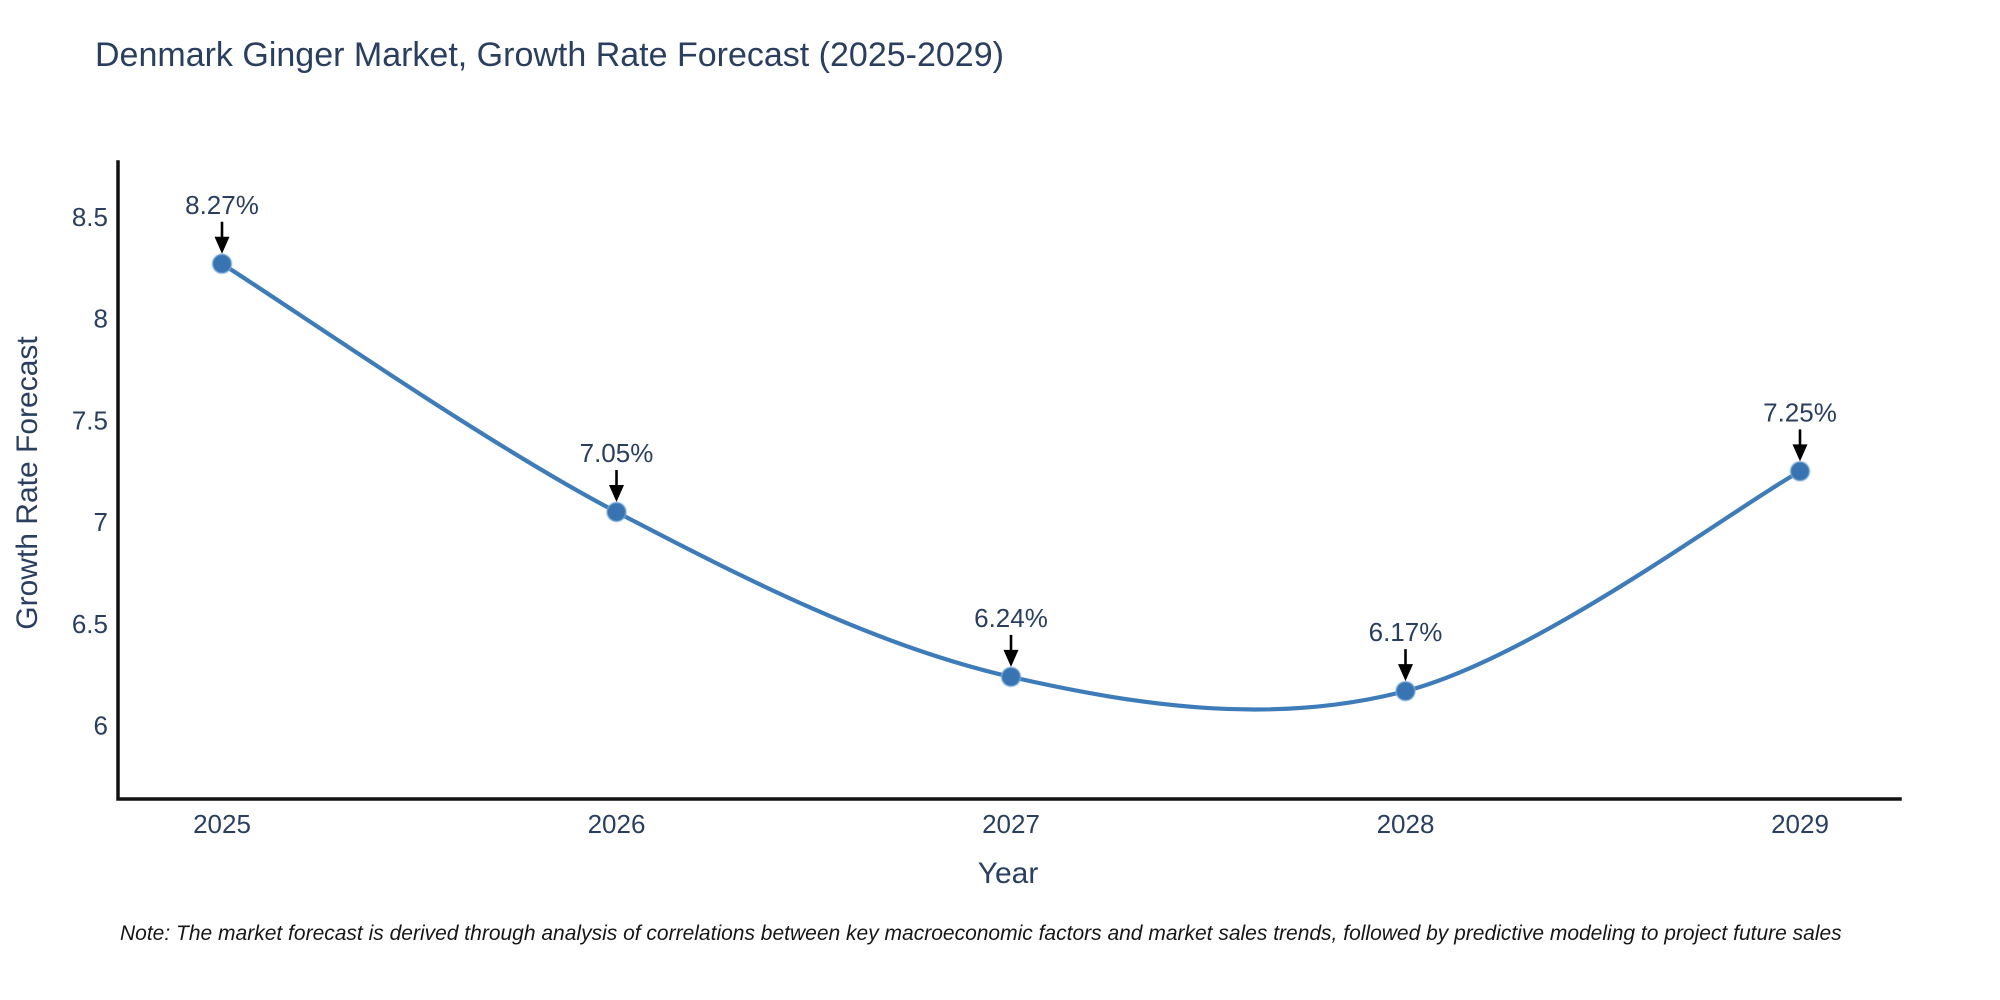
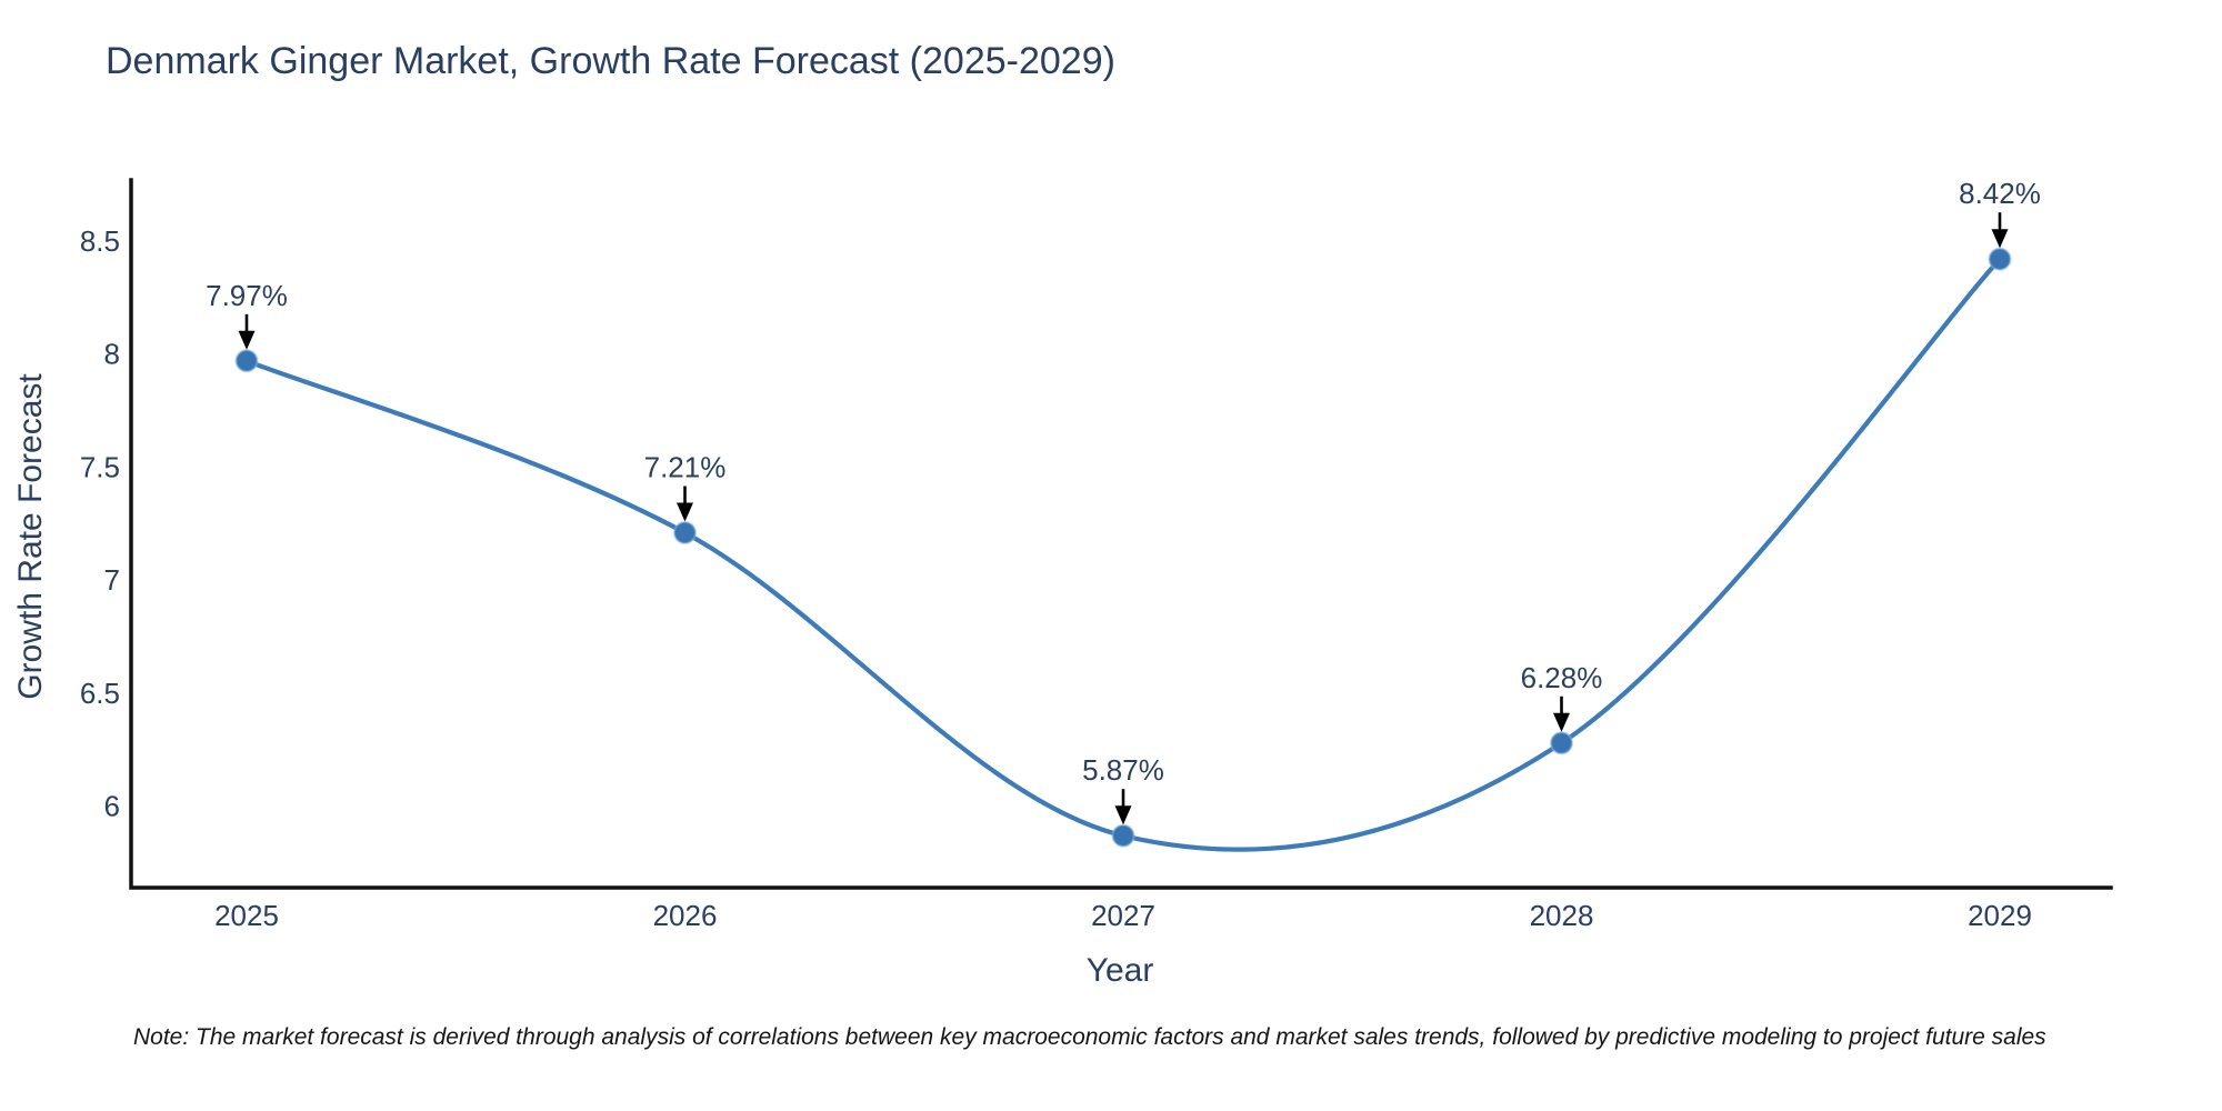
2025: 8.27% -> 7.97%
2026: 7.05% -> 7.21%
2027: 6.24% -> 5.87%
2028: 6.17% -> 6.28%
2029: 7.25% -> 8.42%
